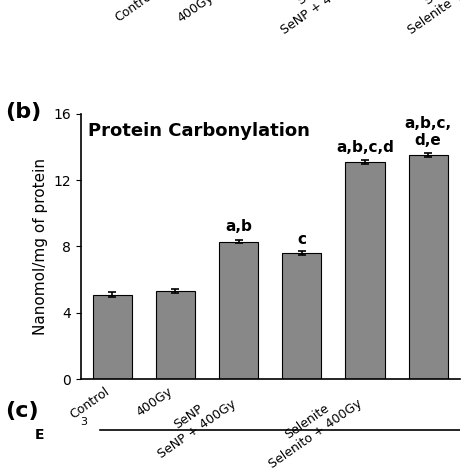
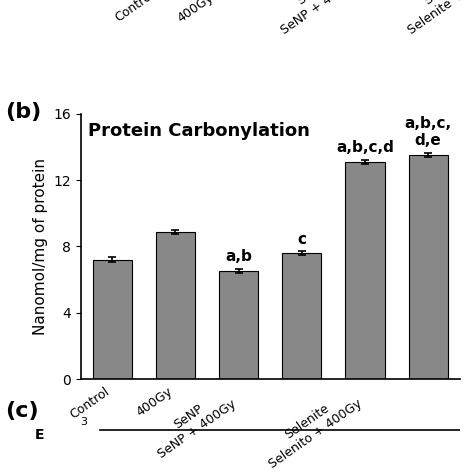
Control: 5.1 -> 7.2
400Gy: 5.3 -> 8.9
SeNP SeNP + 400Gy: 8.3 -> 6.5
